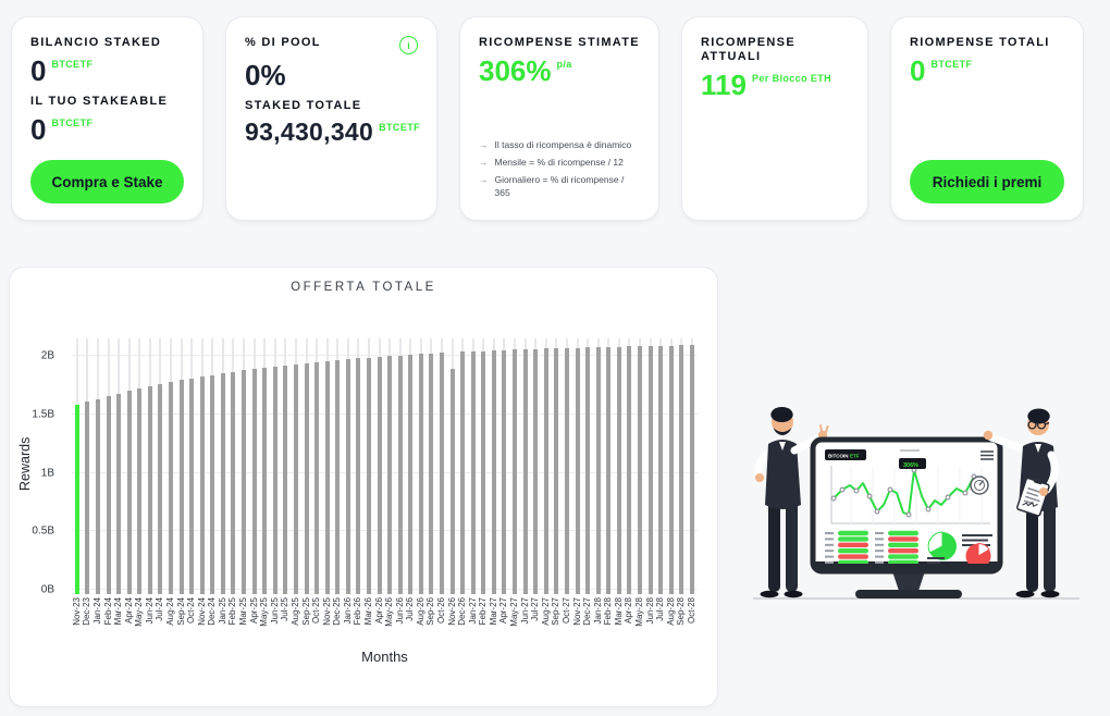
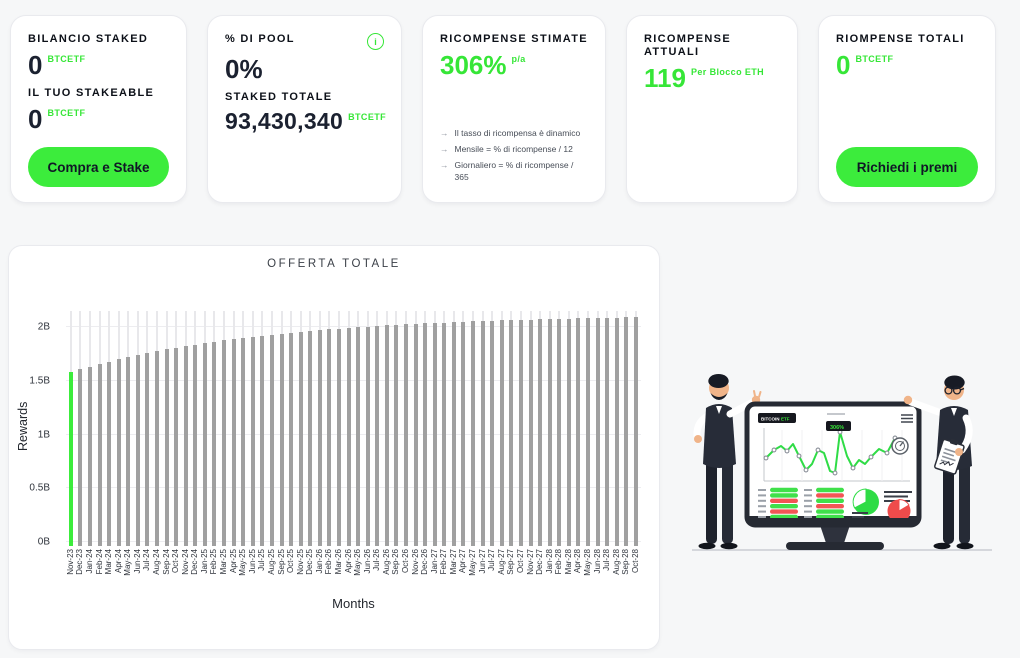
Nov-26: 1.89B -> 2.03B
